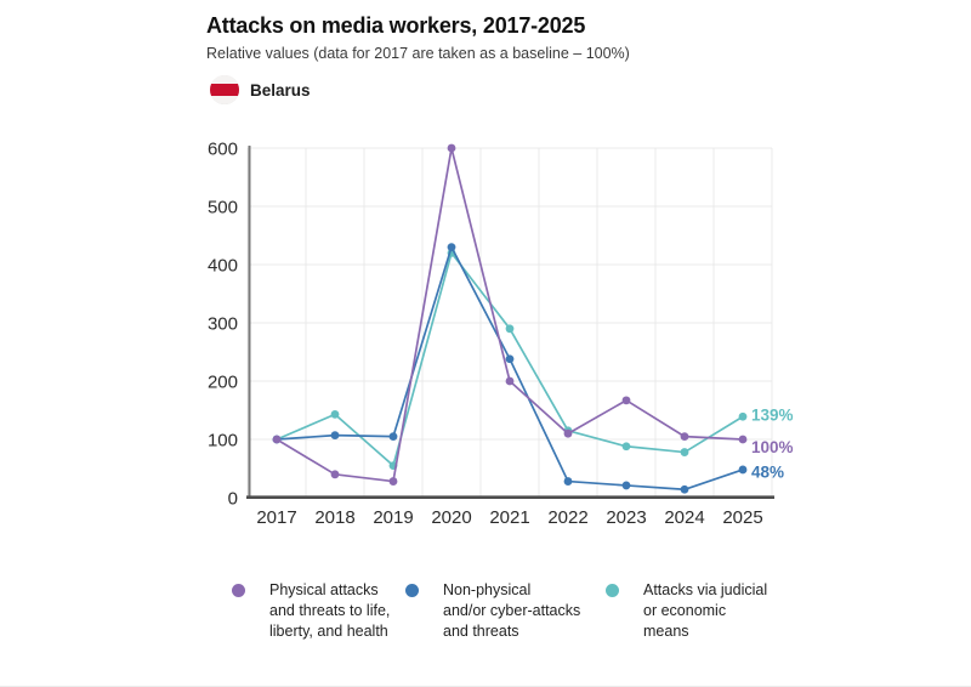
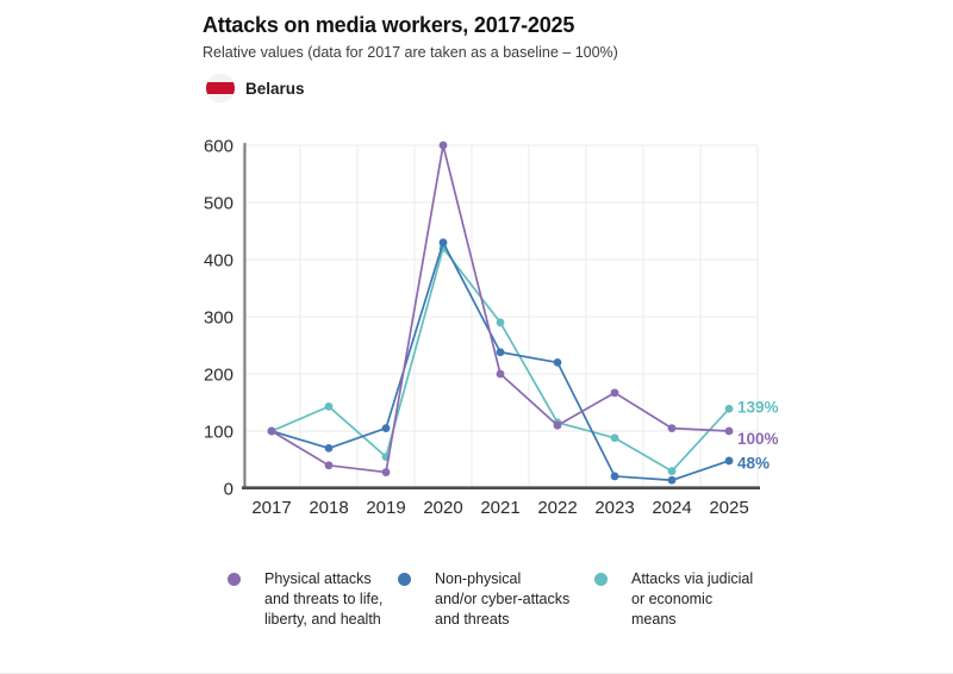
Non-physical and/or cyber-attacks and threats/2018: 110 -> 70
Non-physical and/or cyber-attacks and threats/2022: 30 -> 220
Attacks via judicial or economic means/2024: 80 -> 30
